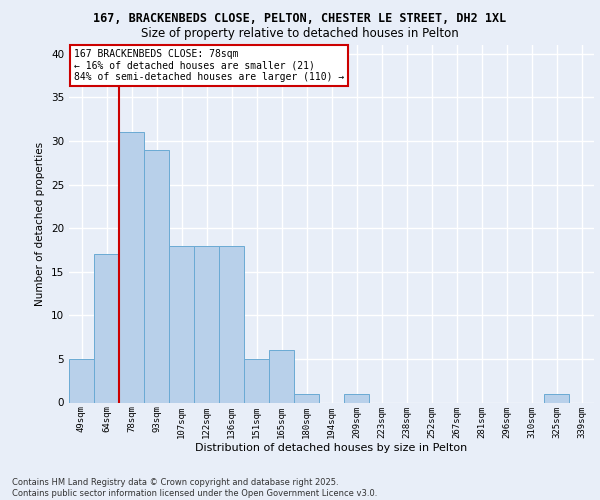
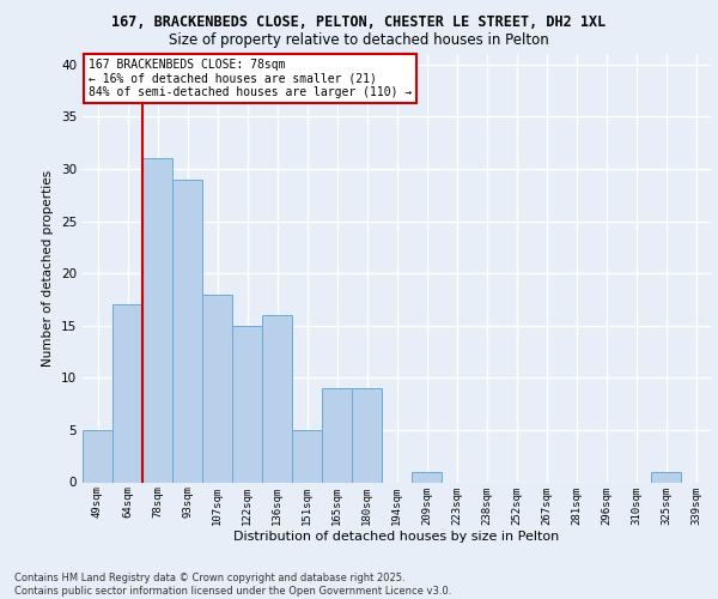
122sqm: 18 -> 15
136sqm: 18 -> 16
165sqm: 6 -> 9
180sqm: 1 -> 9
